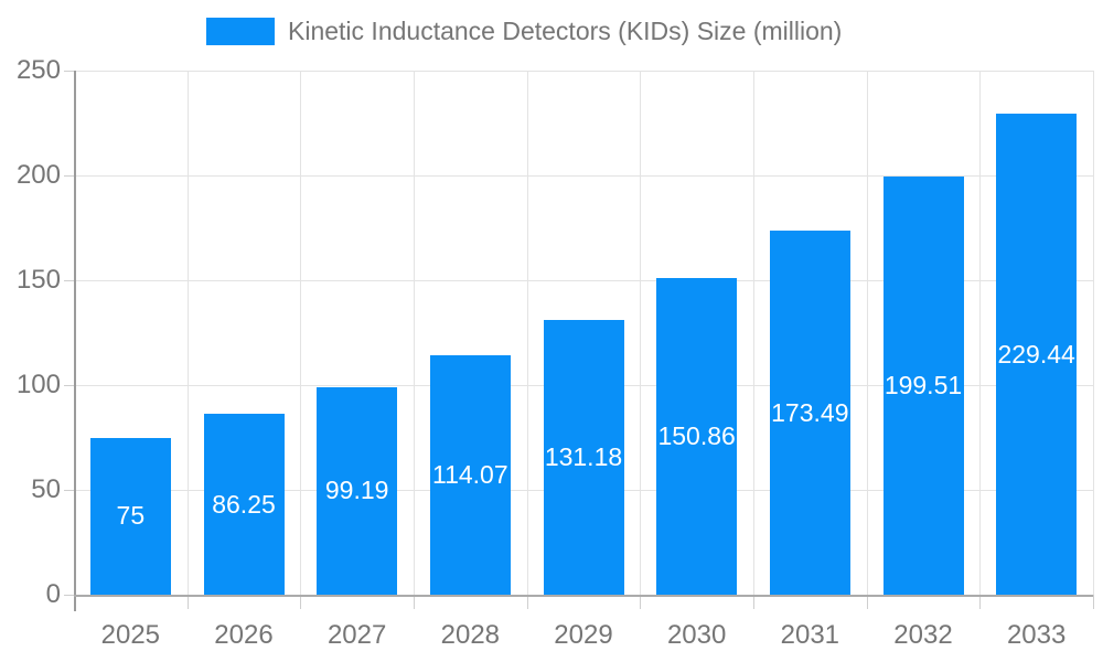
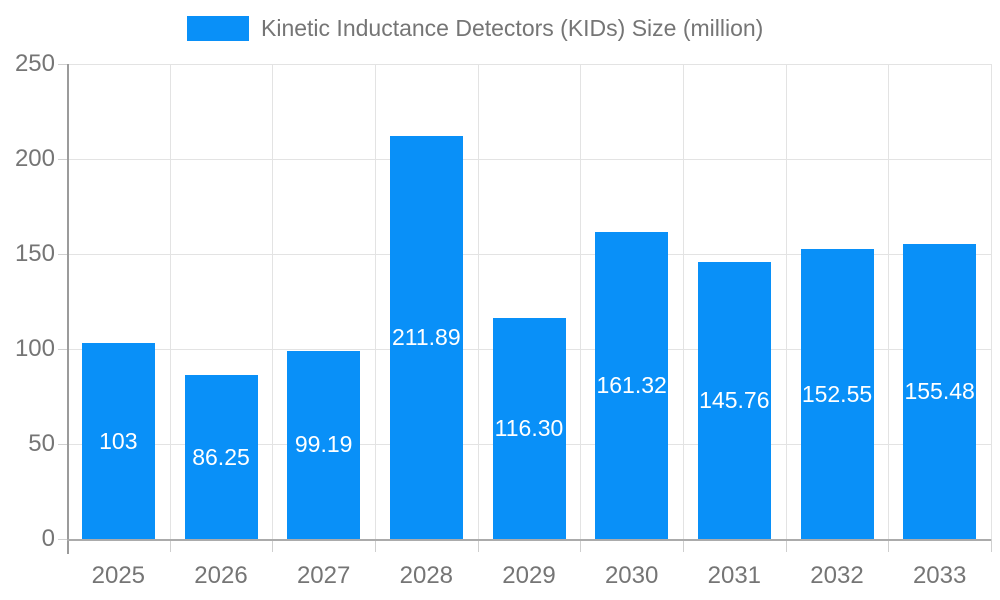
2025: 75 -> 103
2028: 114.07 -> 211.89
2029: 131.18 -> 116.30
2030: 150.86 -> 161.32
2031: 173.49 -> 145.76
2032: 199.51 -> 152.55
2033: 229.44 -> 155.48
